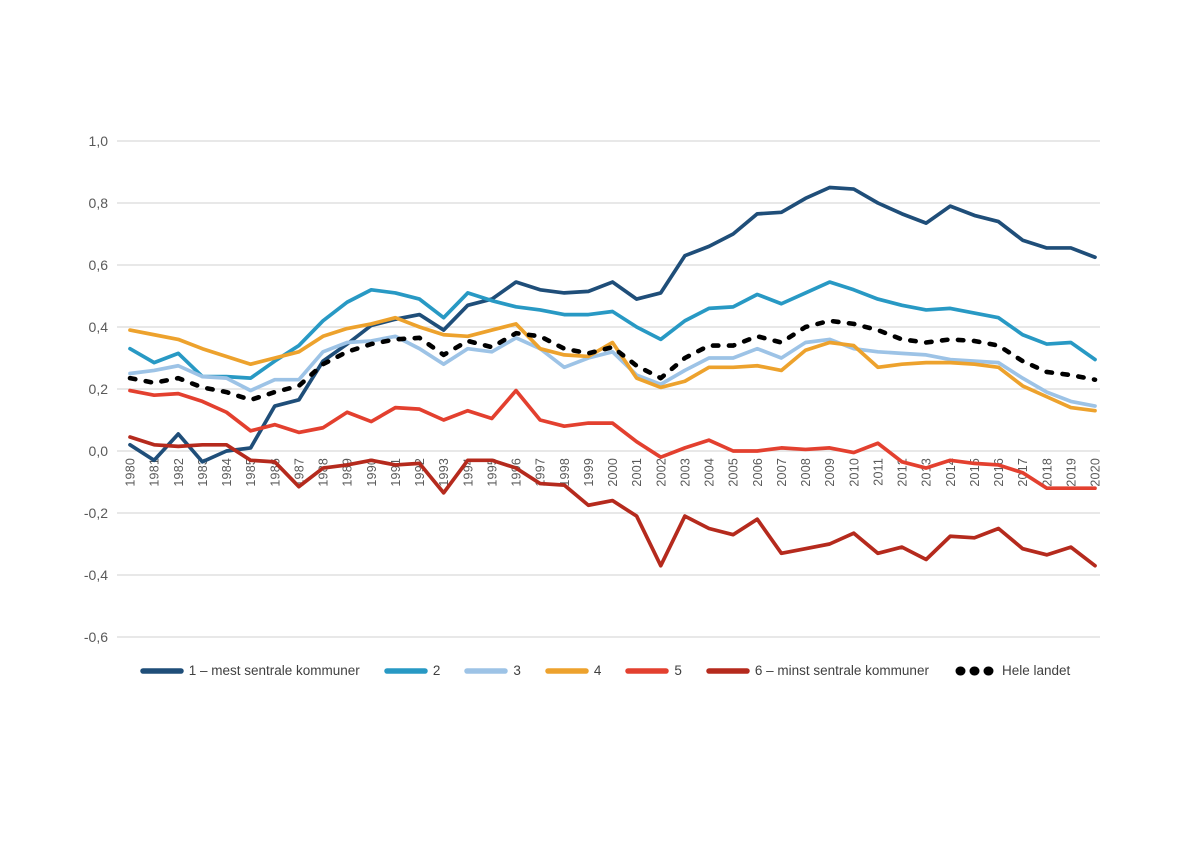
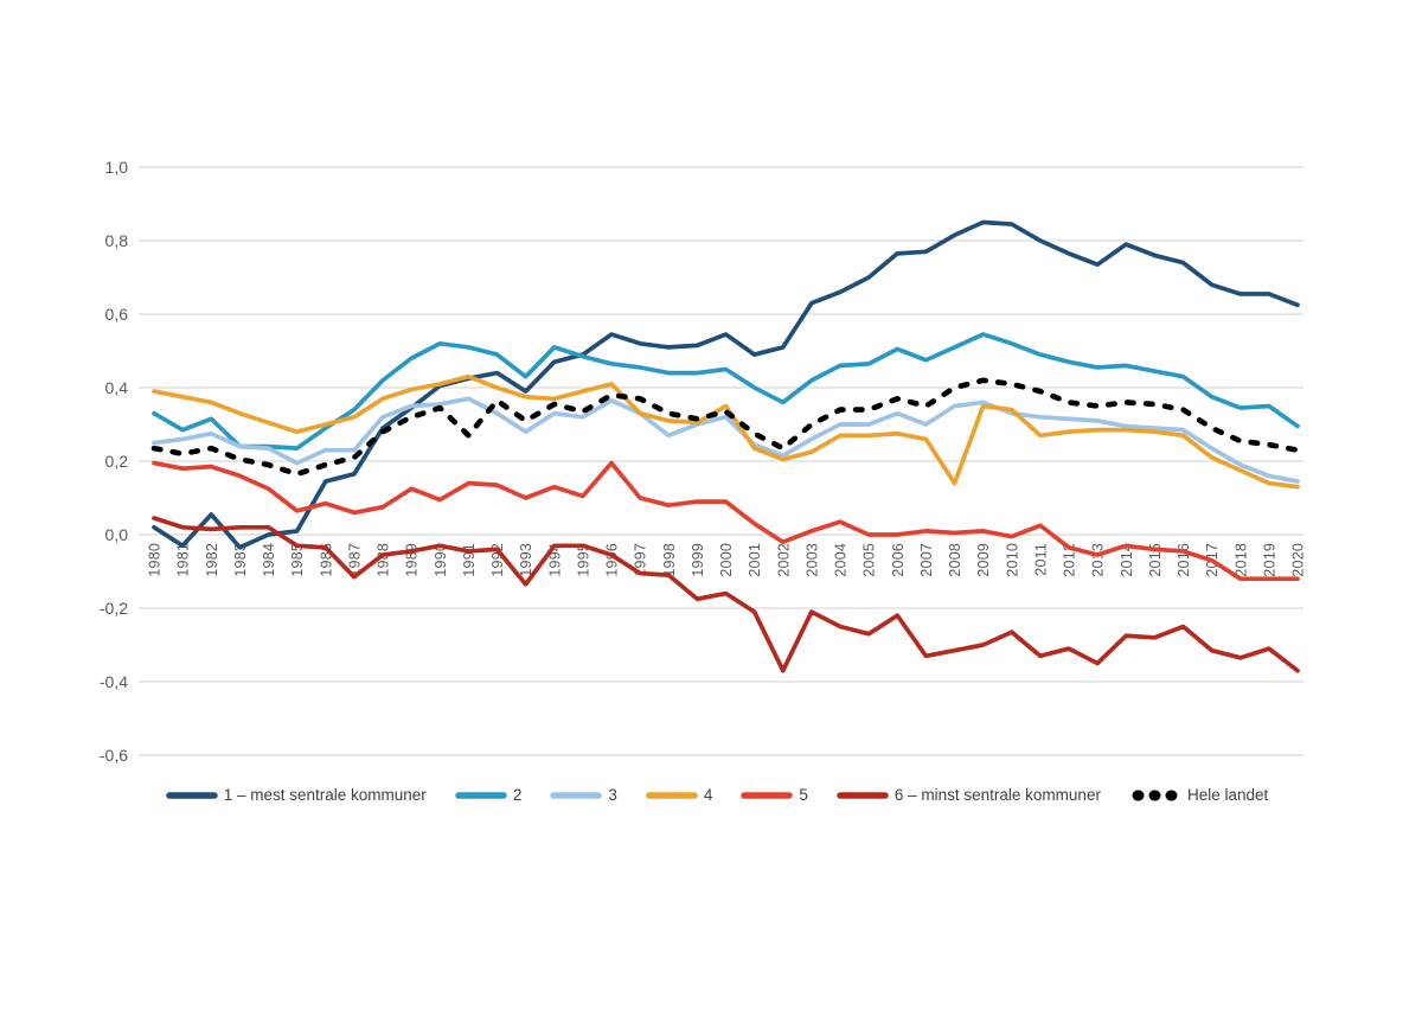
Hele landet/1991: 0,36 -> 0,27
4/2008: 0,33 -> 0,14
